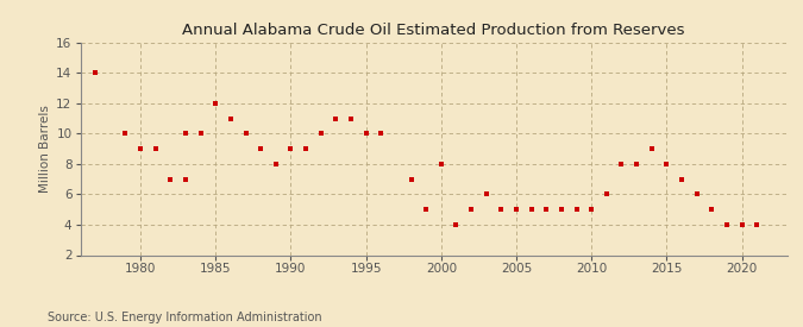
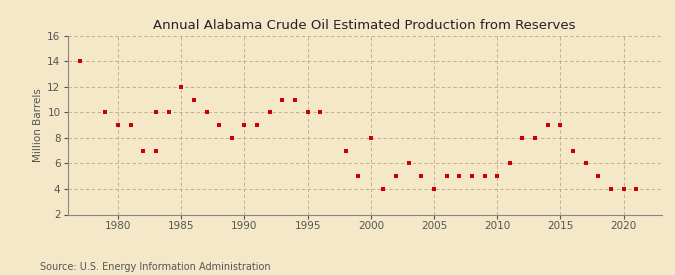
2005: 5 -> 4
2015: 8 -> 9
